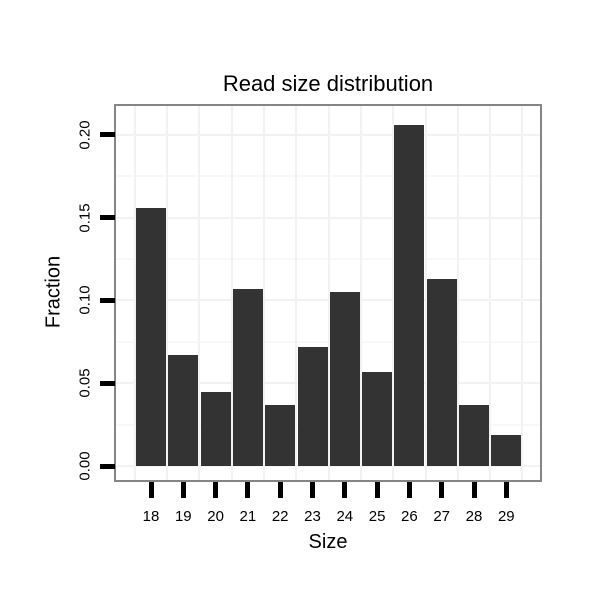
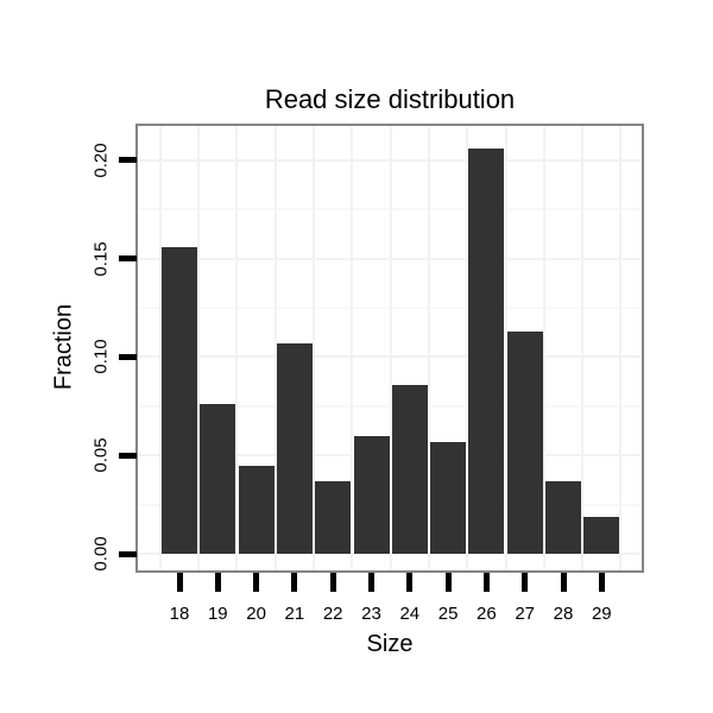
19: 0.067 -> 0.076
23: 0.072 -> 0.060
24: 0.105 -> 0.086
